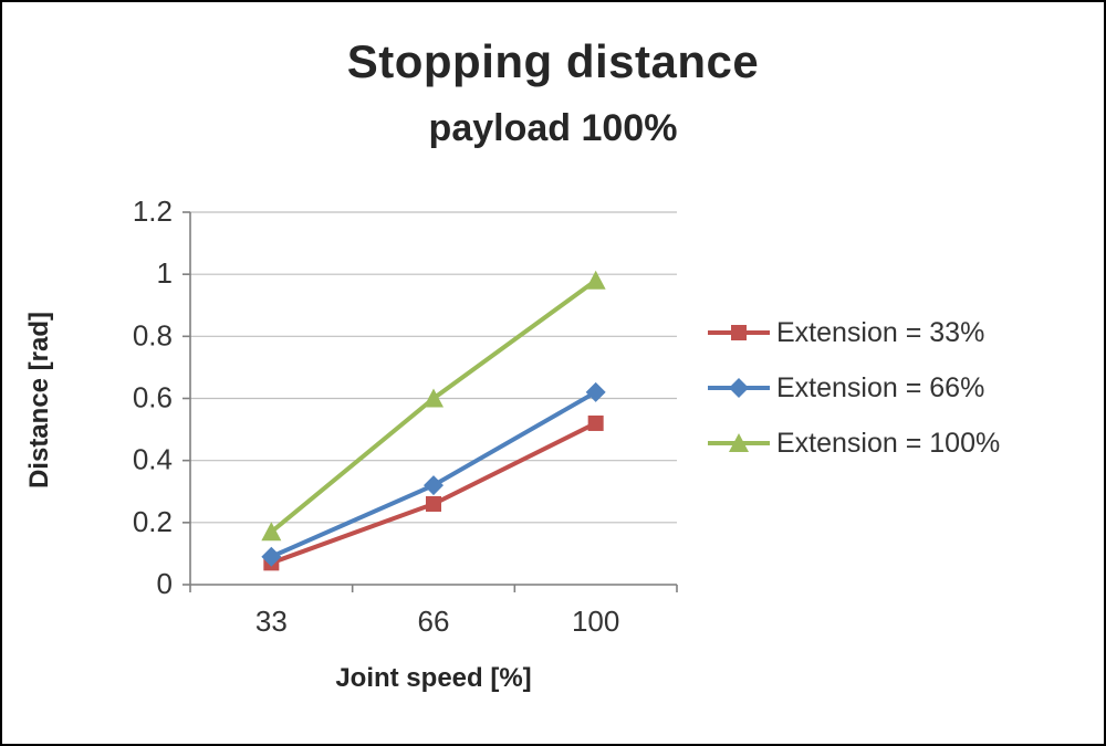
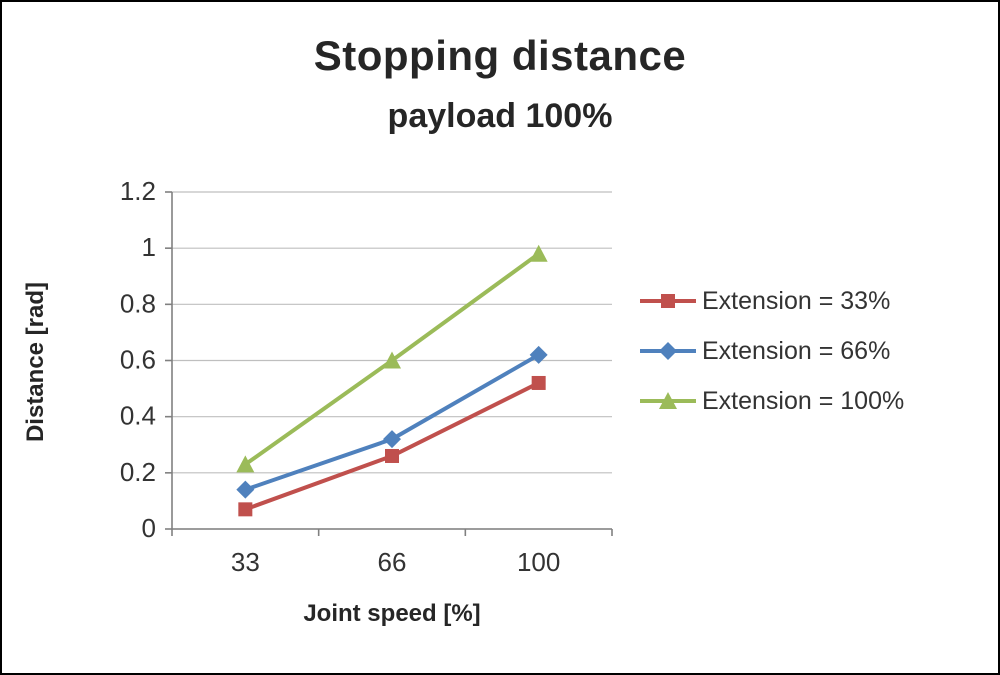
Extension = 66%/33: 0.09 -> 0.14
Extension = 100%/33: 0.17 -> 0.23
